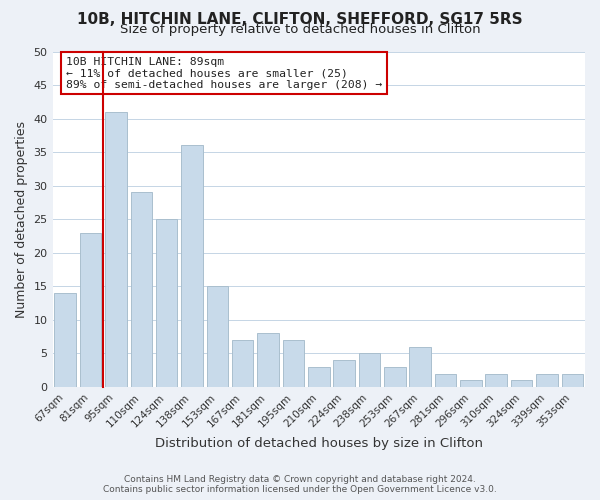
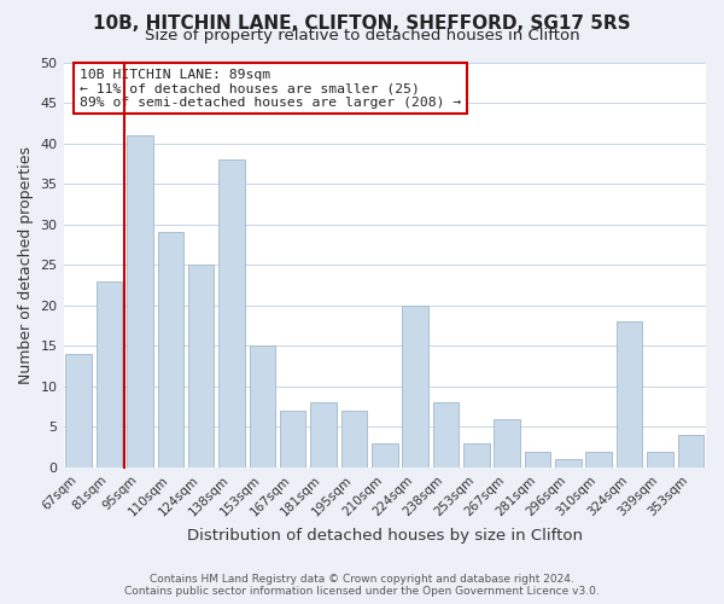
138sqm: 36 -> 38
224sqm: 4 -> 20
238sqm: 5 -> 8
324sqm: 1 -> 18
353sqm: 2 -> 4
